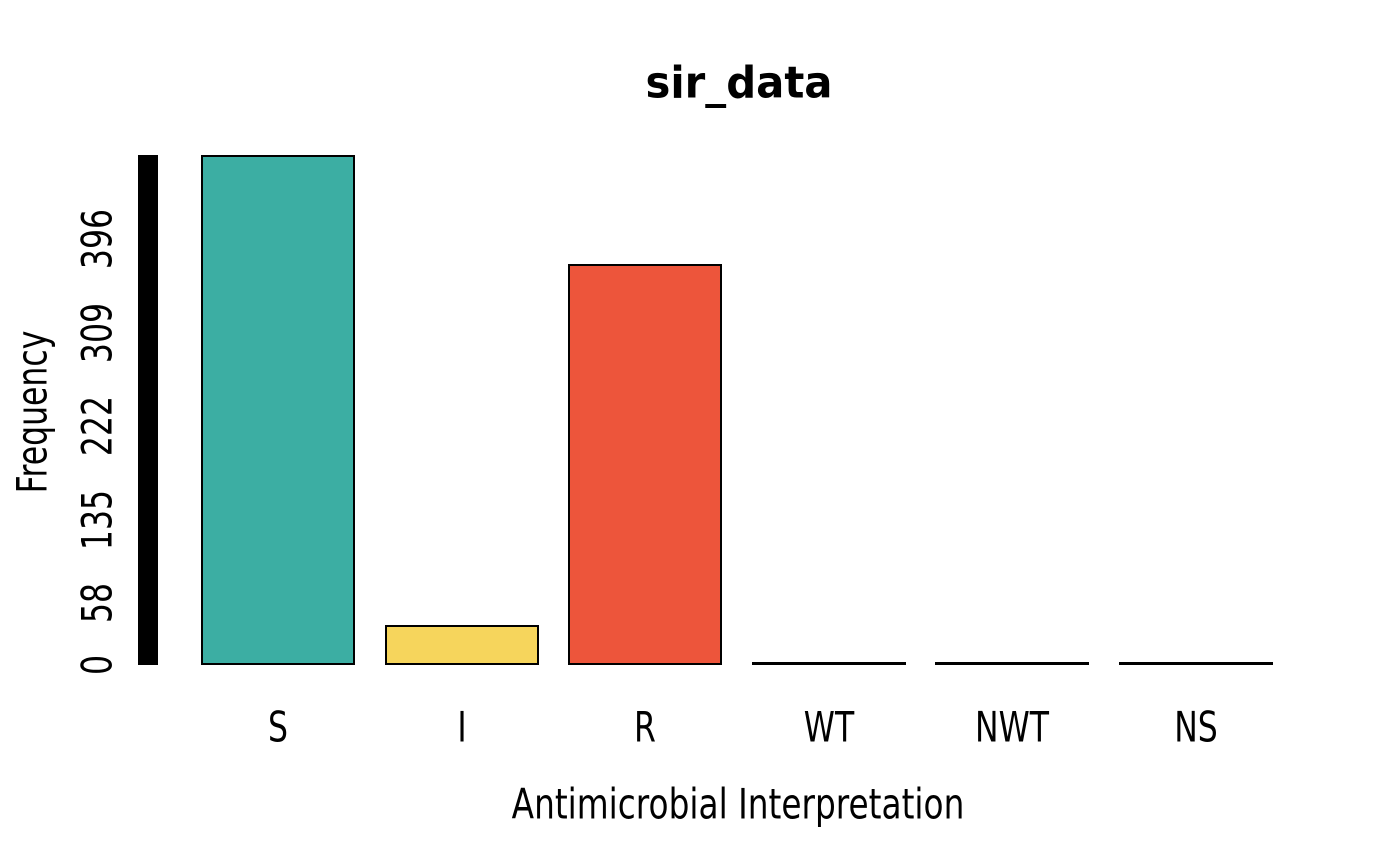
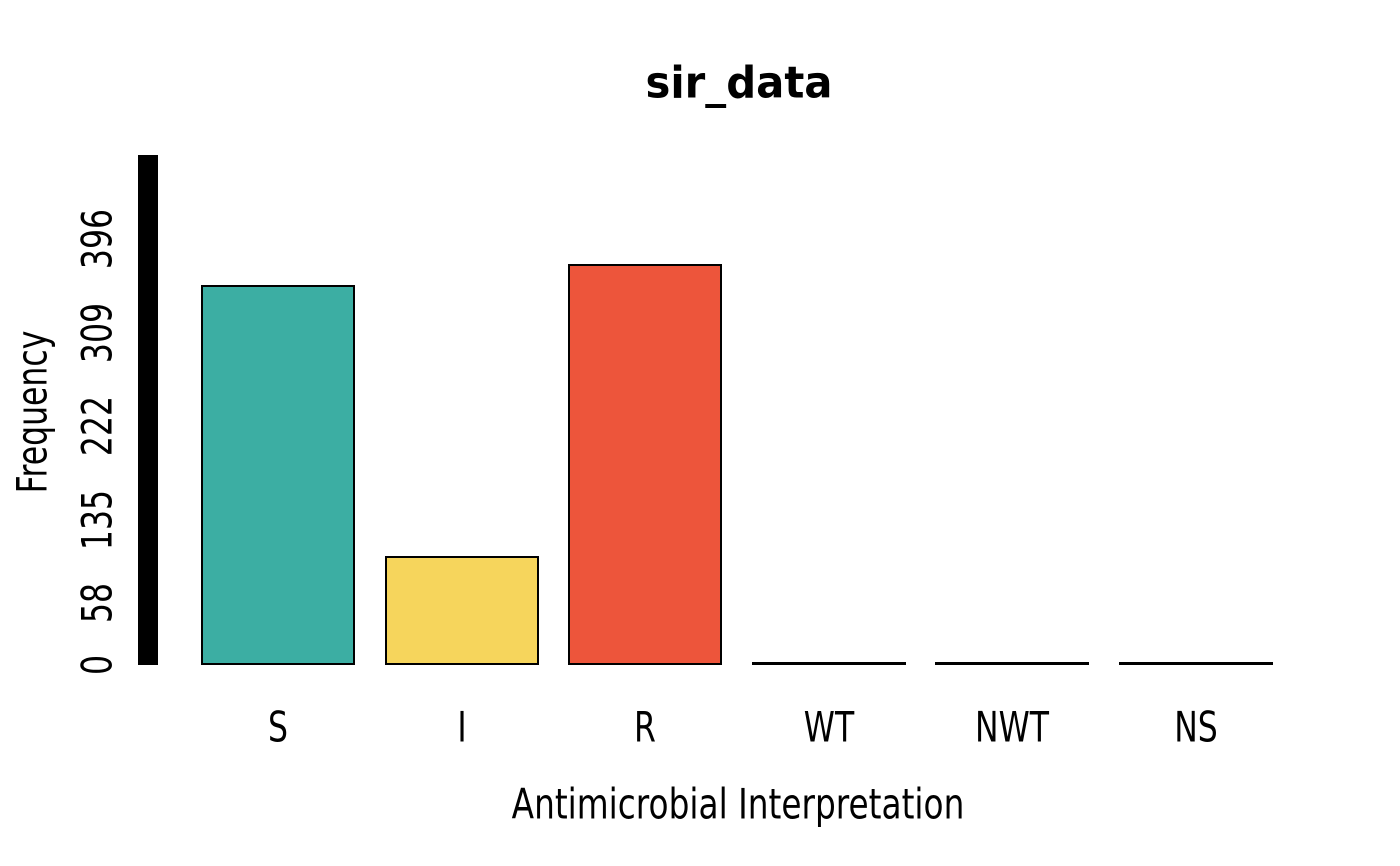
S: 475 -> 354
I: 37 -> 101
